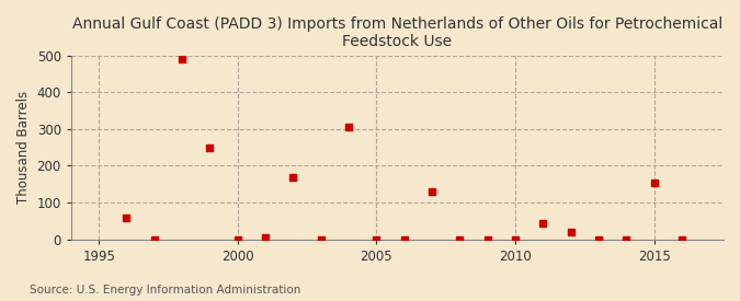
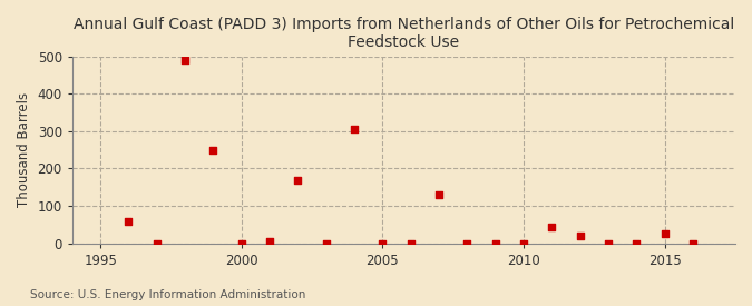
2015: 155 -> 25
